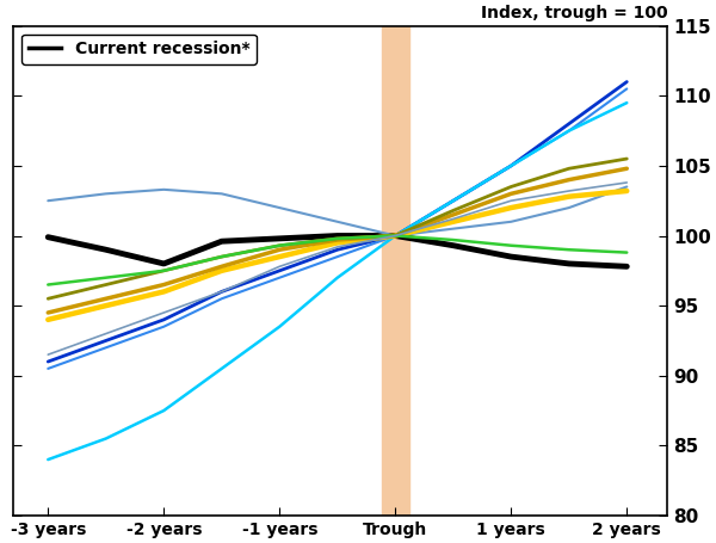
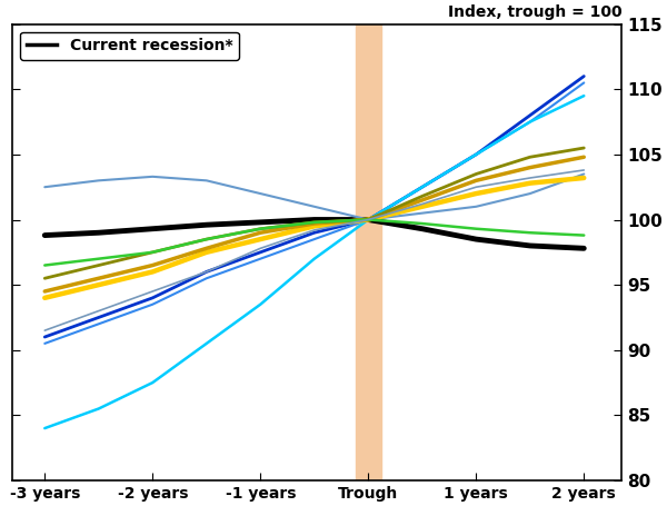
Current recession*/-3 years: 99.9 -> 98.8
Current recession*/-2 years: 98.0 -> 99.3
